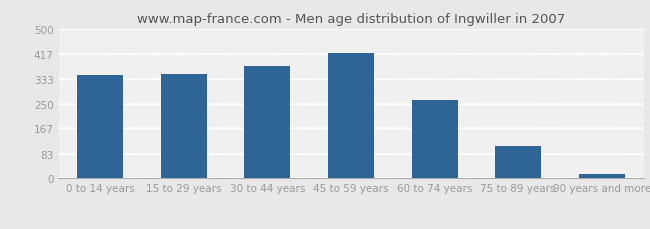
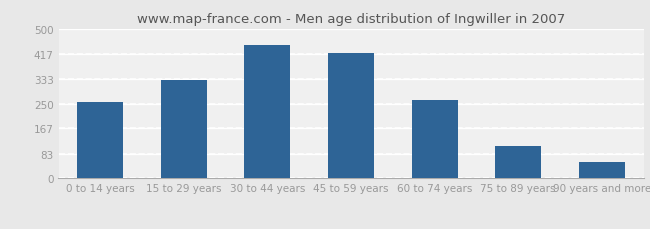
0 to 14 years: 345 -> 255
15 to 29 years: 350 -> 330
30 to 44 years: 375 -> 445
90 years and more: 15 -> 55
